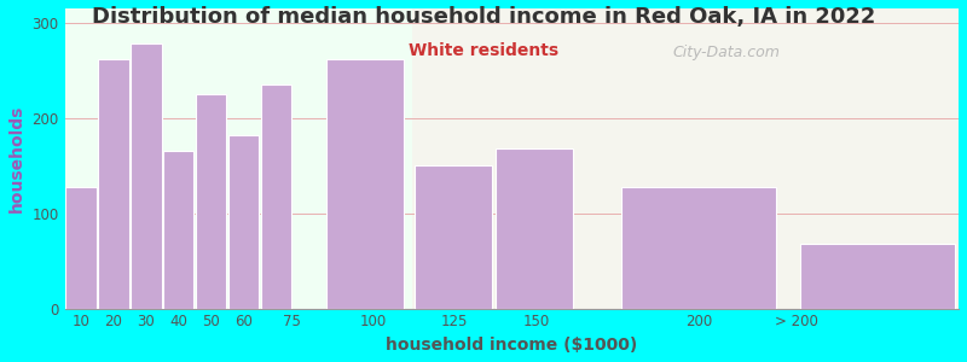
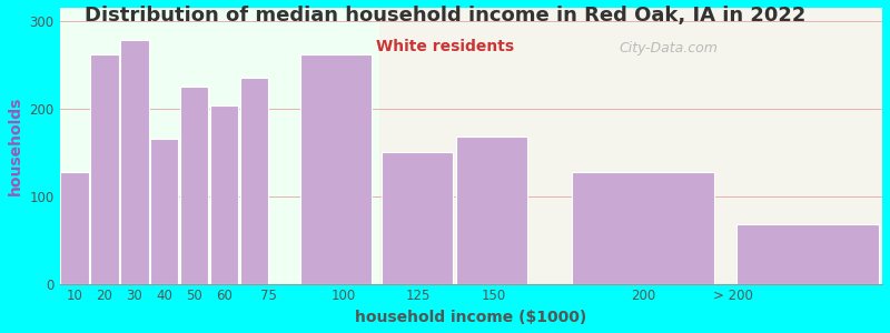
60: 182 -> 203
